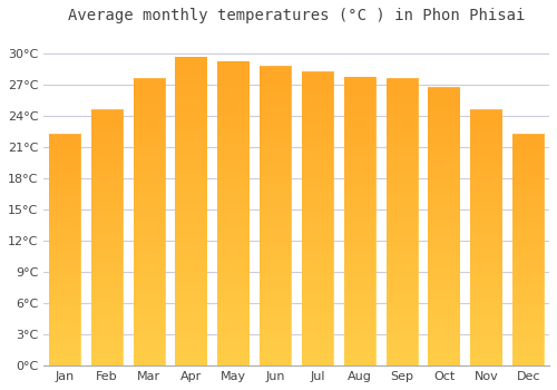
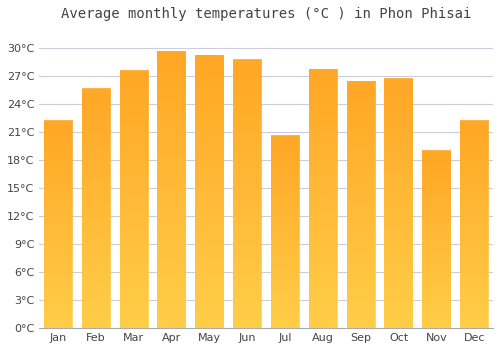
Feb: 24.5°C -> 25.6°C
Jul: 28.2°C -> 20.6°C
Sep: 27.5°C -> 26.4°C
Nov: 24.5°C -> 19.0°C
